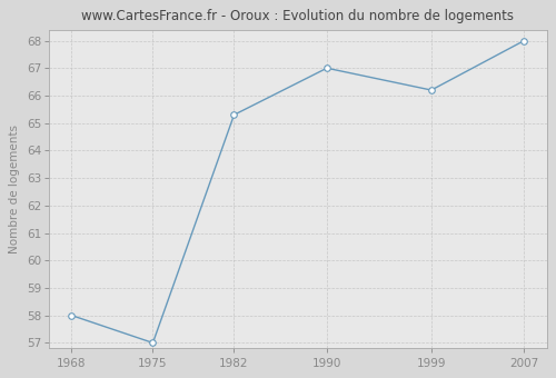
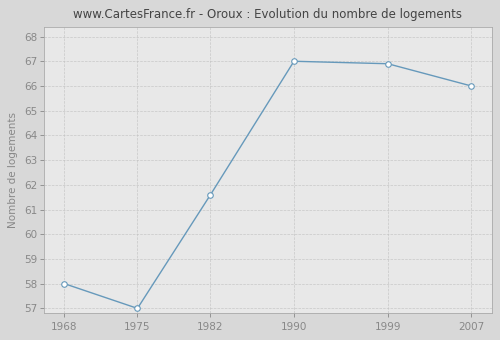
1982: 65.3 -> 61.6
1999: 66.2 -> 66.9
2007: 68.0 -> 66.0
